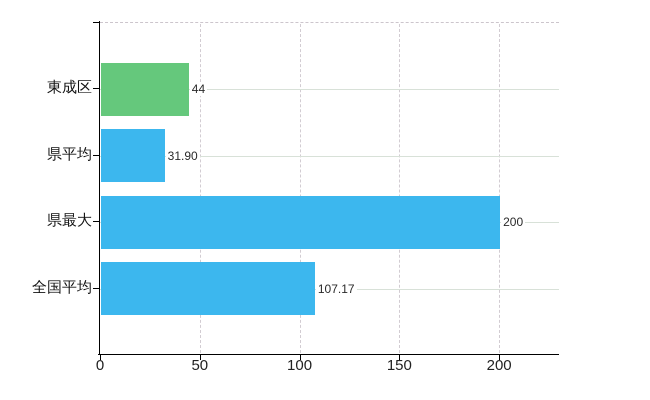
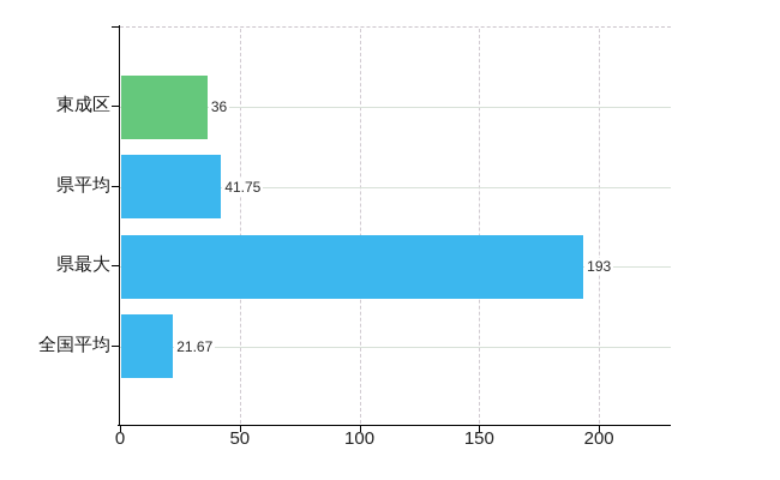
東成区: 44 -> 36
県平均: 31.90 -> 41.75
県最大: 200 -> 193
全国平均: 107.17 -> 21.67
